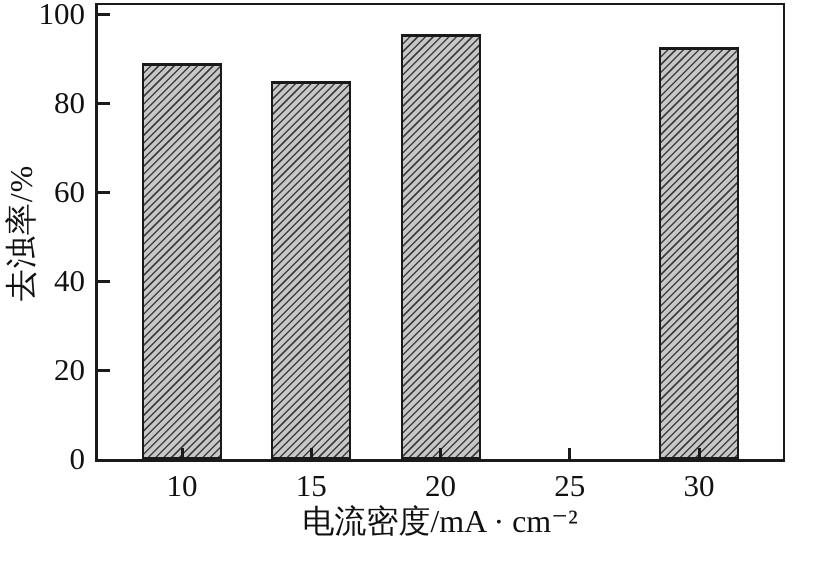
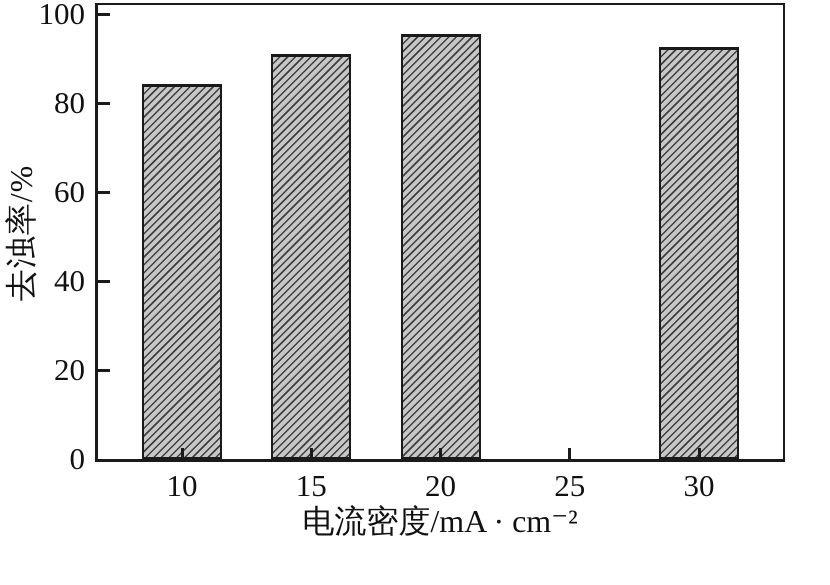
10: 89 -> 84
15: 85 -> 91
